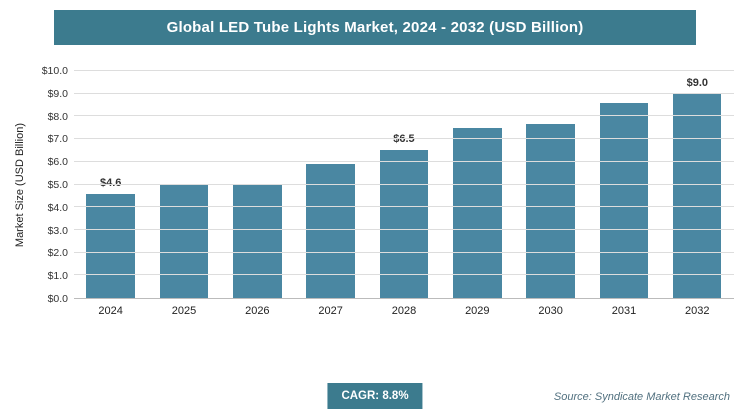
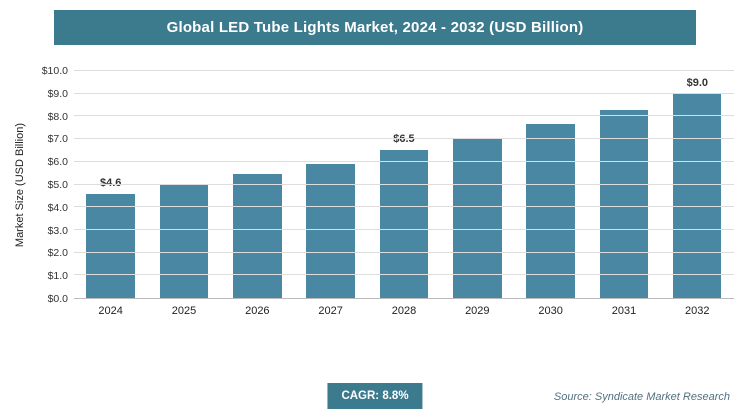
2026: $5.0 -> $5.5
2029: $7.5 -> $7.0
2031: $8.6 -> $8.3
